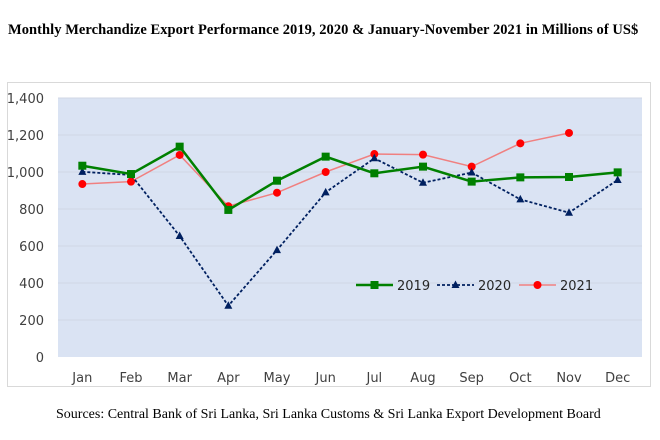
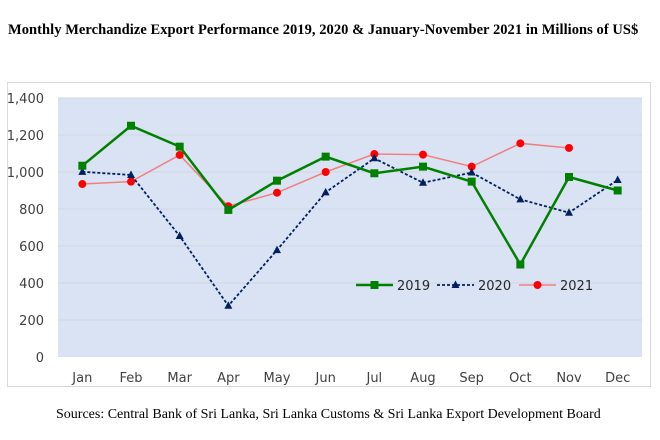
2019/Feb: 990 -> 1250
2019/Oct: 970 -> 500
2021/Nov: 1210 -> 1130
2019/Dec: 1000 -> 900
